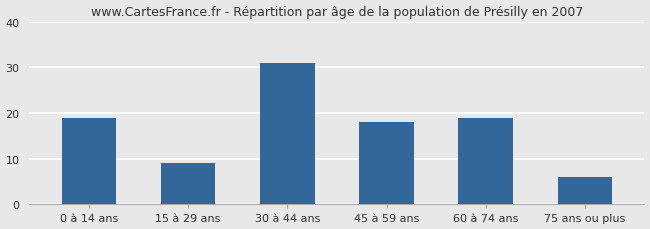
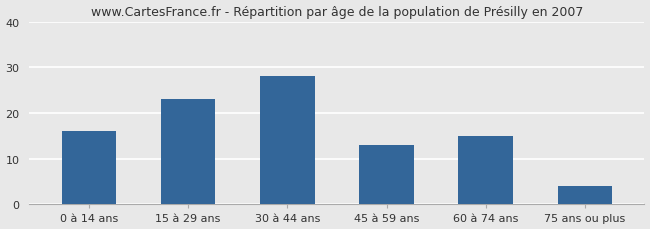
0 à 14 ans: 19 -> 16
15 à 29 ans: 9 -> 23
30 à 44 ans: 31 -> 28
45 à 59 ans: 18 -> 13
60 à 74 ans: 19 -> 15
75 ans ou plus: 6 -> 4
